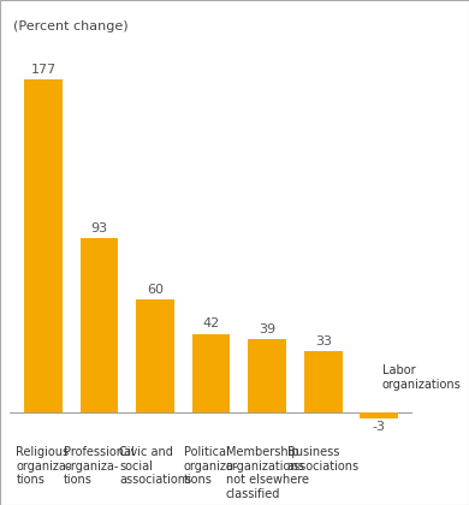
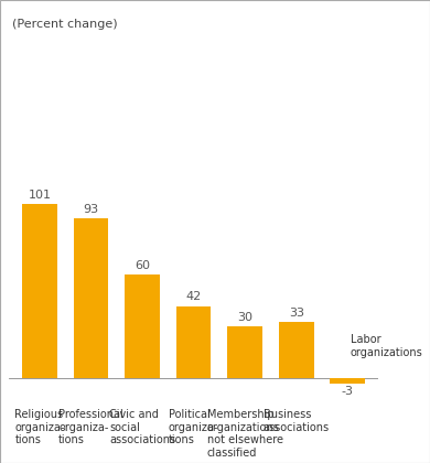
Religious organiza- tions: 177 -> 101
Membership organizations not elsewhere classified: 39 -> 30
